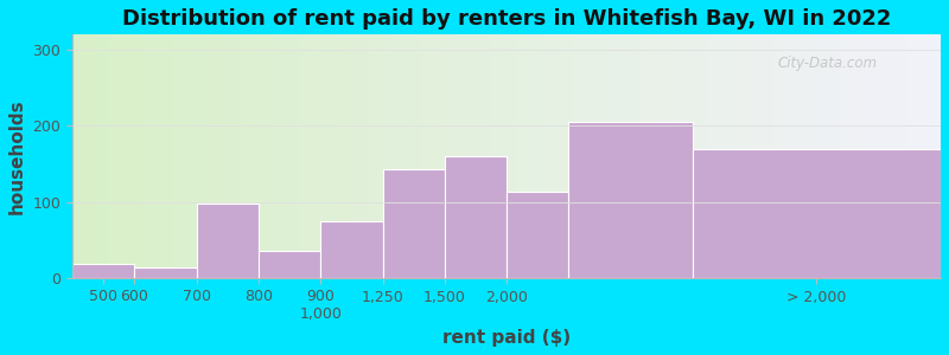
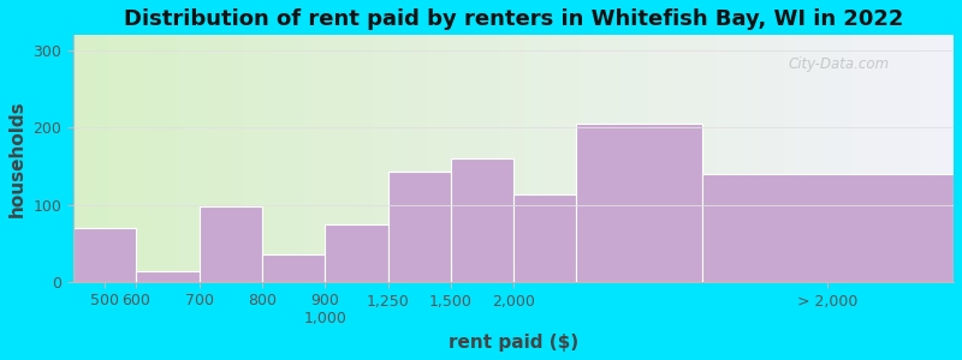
500: 18 -> 70
> 2,000: 170 -> 140
